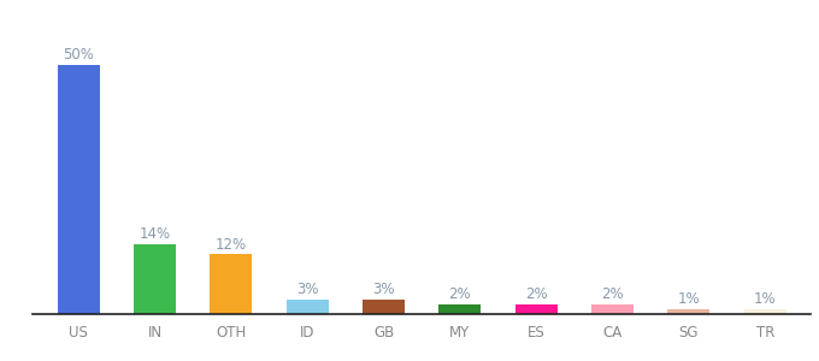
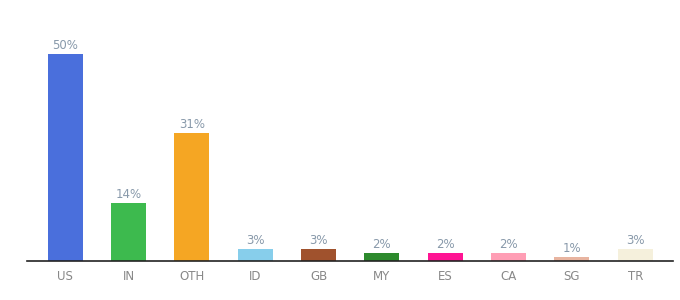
OTH: 12% -> 31%
TR: 1% -> 3%
